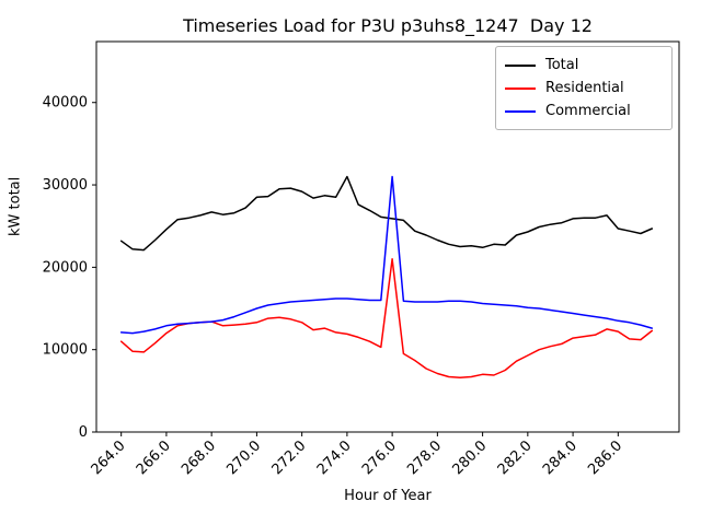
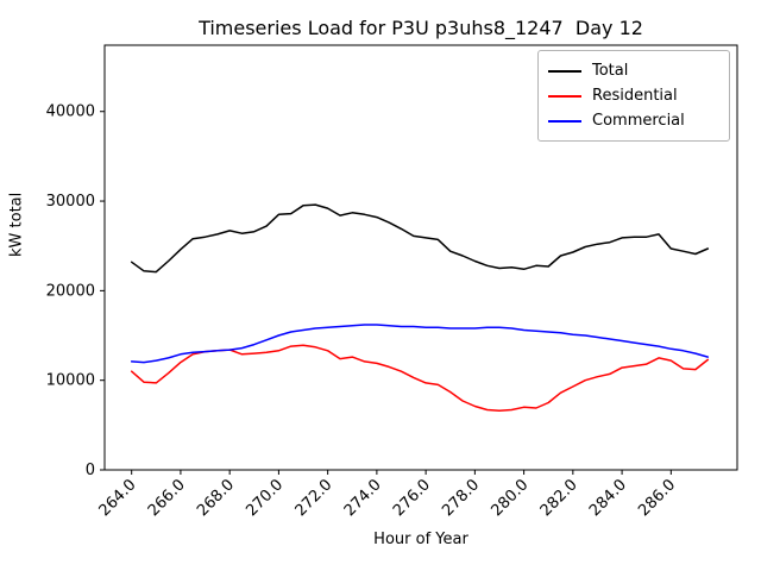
Total/274.0: 31000 -> 28000
Residential/276.0: 21000 -> 10000
Commercial/276.0: 31000 -> 16000
